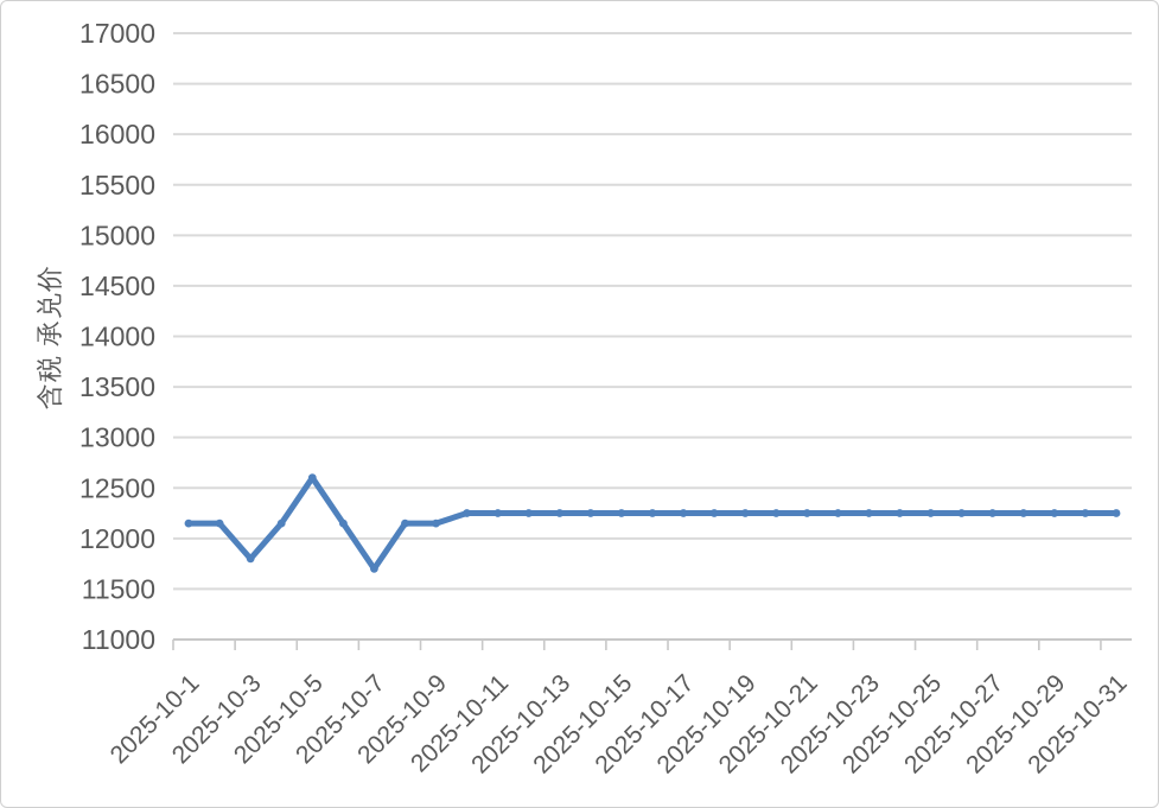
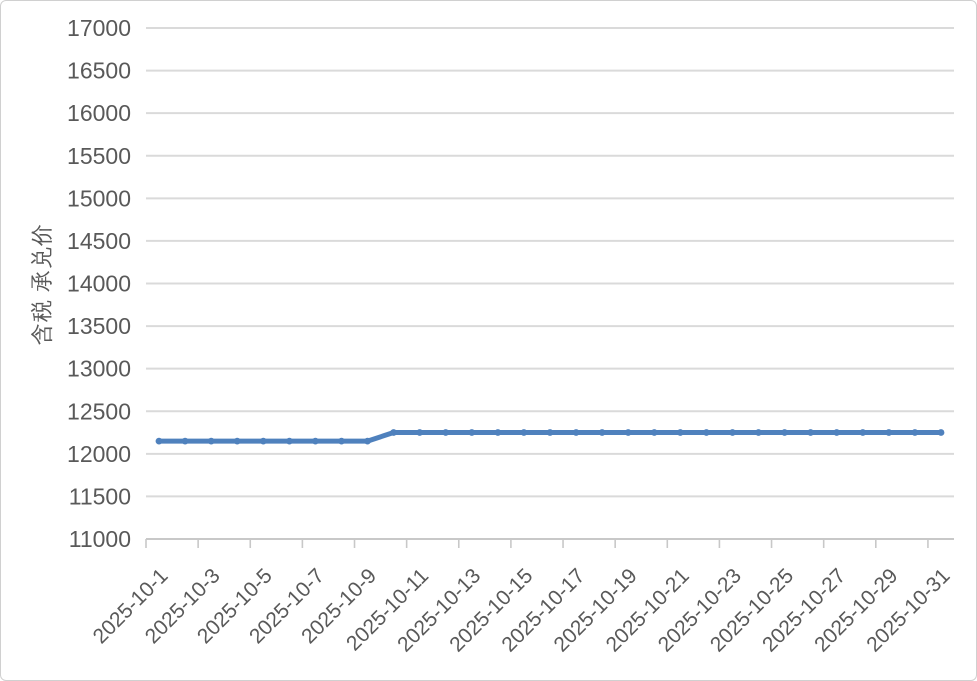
2025-10-3: 11800 -> 12200
2025-10-5: 12600 -> 12200
2025-10-7: 11700 -> 12200
